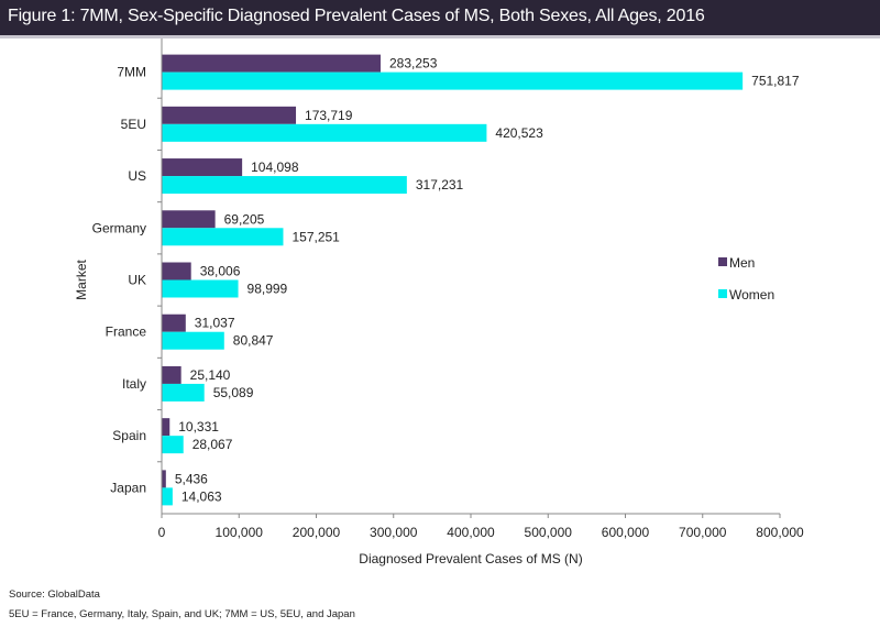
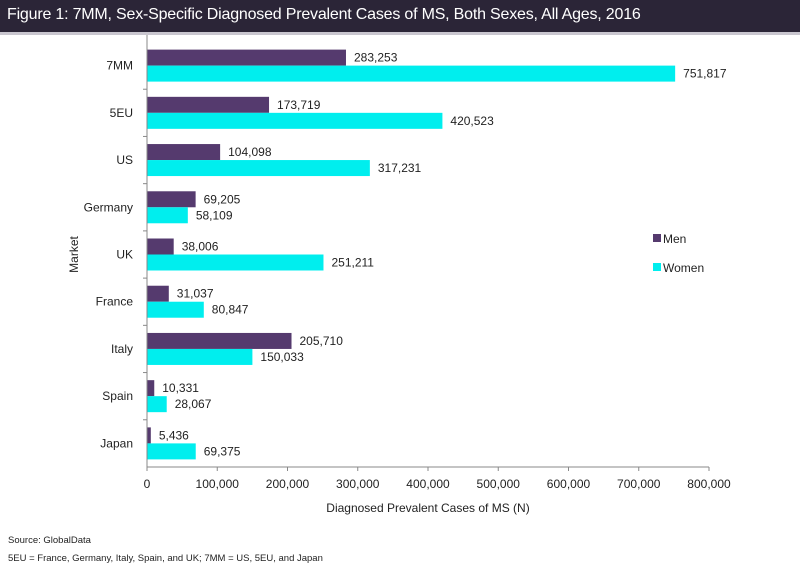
Women/Germany: 157,251 -> 58,109
Women/UK: 98,999 -> 251,211
Men/Italy: 25,140 -> 205,710
Women/Italy: 55,089 -> 150,033
Women/Japan: 14,063 -> 69,375
